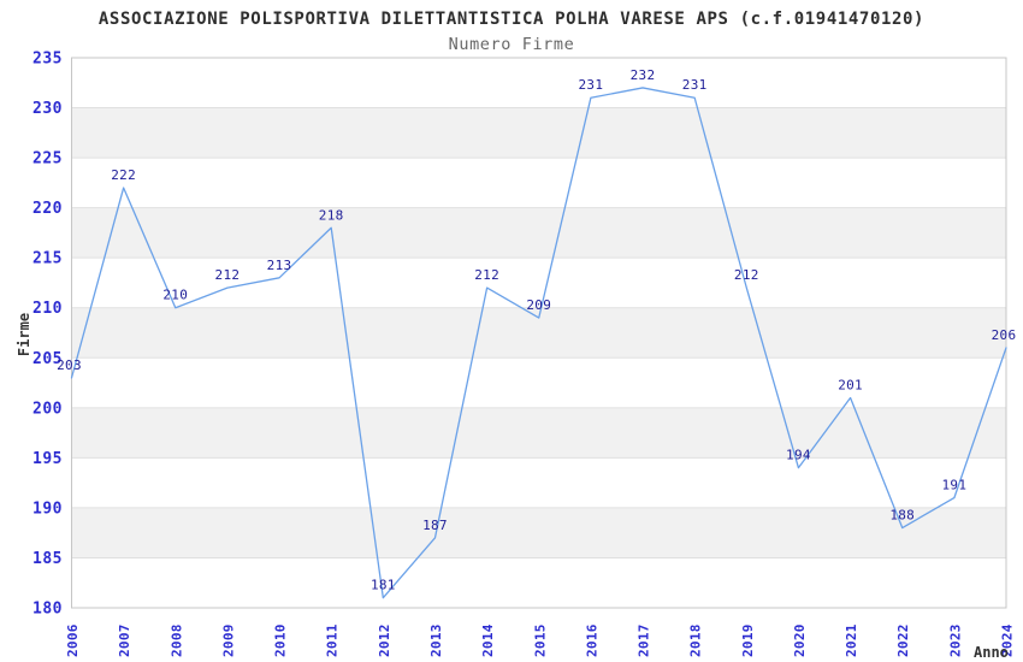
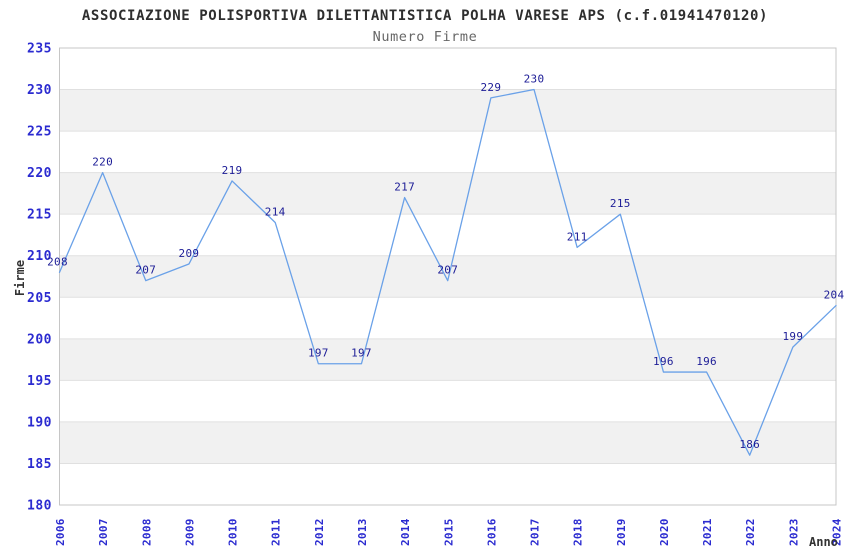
2006: 203 -> 208
2007: 222 -> 220
2008: 210 -> 207
2009: 212 -> 209
2010: 213 -> 219
2011: 218 -> 214
2012: 181 -> 197
2013: 187 -> 197
2014: 212 -> 217
2015: 209 -> 207
2016: 231 -> 229
2017: 232 -> 230
2018: 231 -> 211
2019: 212 -> 215
2020: 194 -> 196
2021: 201 -> 196
2022: 188 -> 186
2023: 191 -> 199
2024: 206 -> 204
